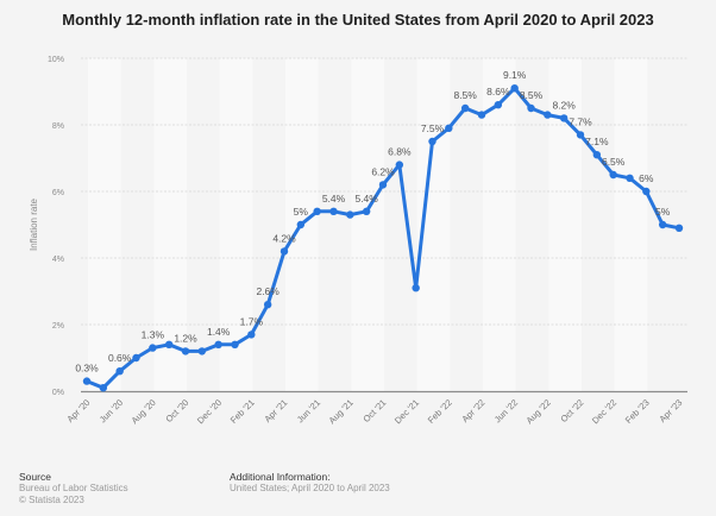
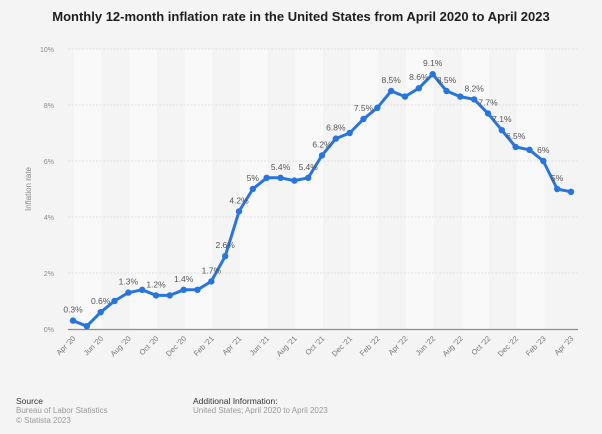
Dec '21: 3.1% -> 7.0%
